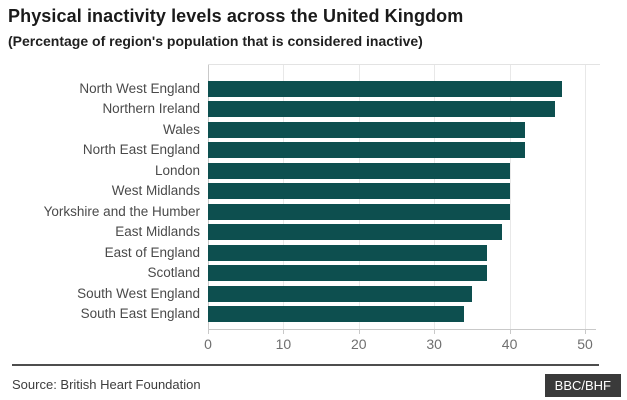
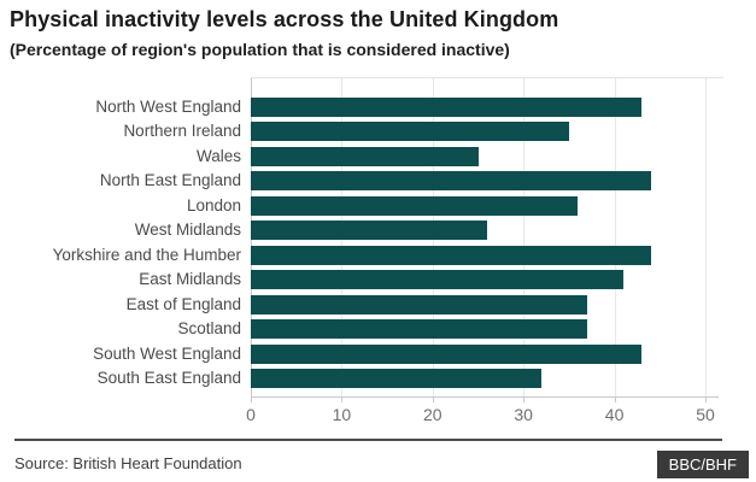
North West England: 47 -> 43
Northern Ireland: 46 -> 35
Wales: 42 -> 25
North East England: 42 -> 44
London: 40 -> 36
West Midlands: 40 -> 26
Yorkshire and the Humber: 40 -> 44
East Midlands: 39 -> 41
South West England: 35 -> 43
South East England: 34 -> 32
